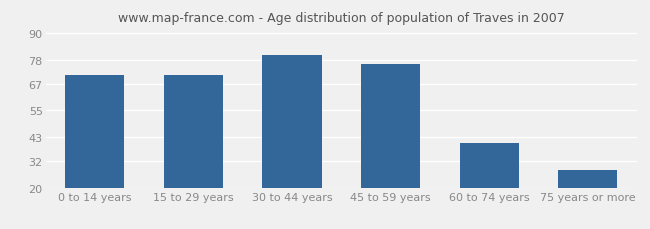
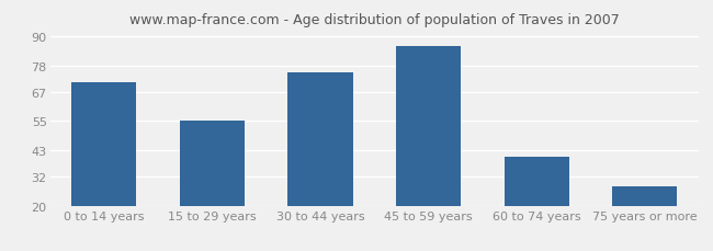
15 to 29 years: 71 -> 55
30 to 44 years: 80 -> 75
45 to 59 years: 76 -> 86
